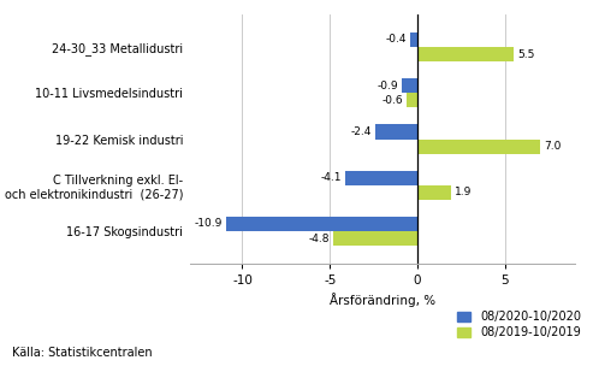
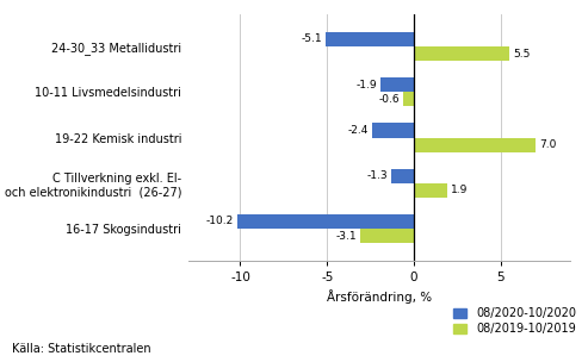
08/2020-10/2020/24-30_33 Metallidustri: -0.4 -> -5.1
08/2020-10/2020/10-11 Livsmedelsindustri: -0.9 -> -1.9
08/2020-10/2020/C Tillverkning exkl. El- och elektronikindustri (26-27): -4.1 -> -1.3
08/2020-10/2020/16-17 Skogsindustri: -10.9 -> -10.2
08/2019-10/2019/16-17 Skogsindustri: -4.8 -> -3.1
